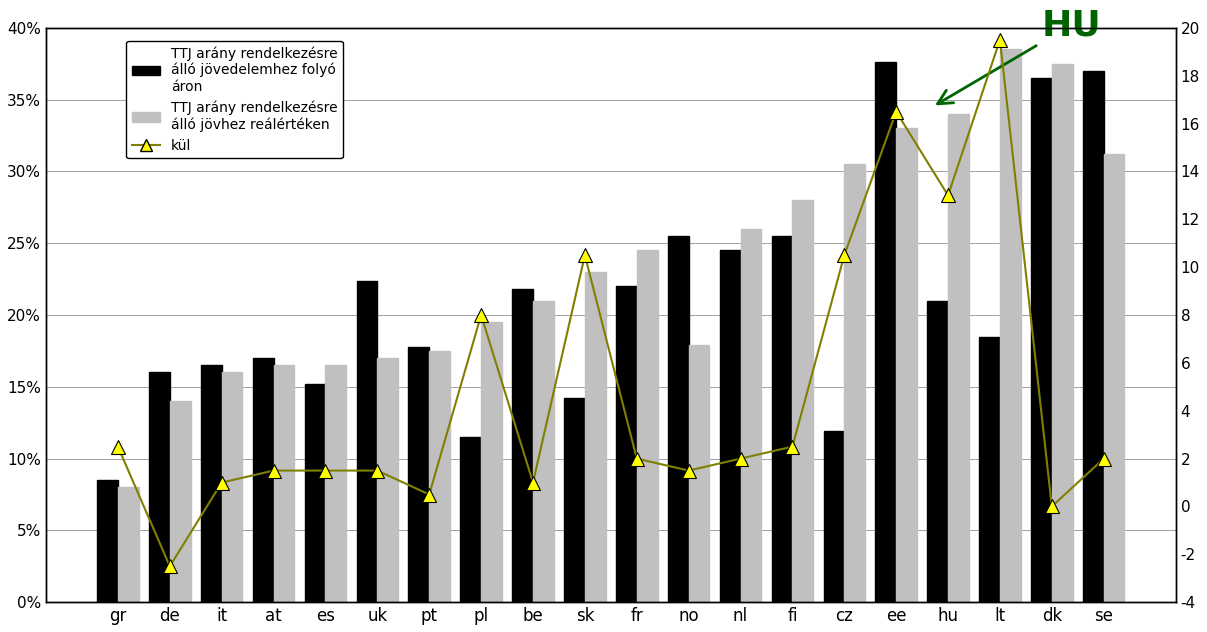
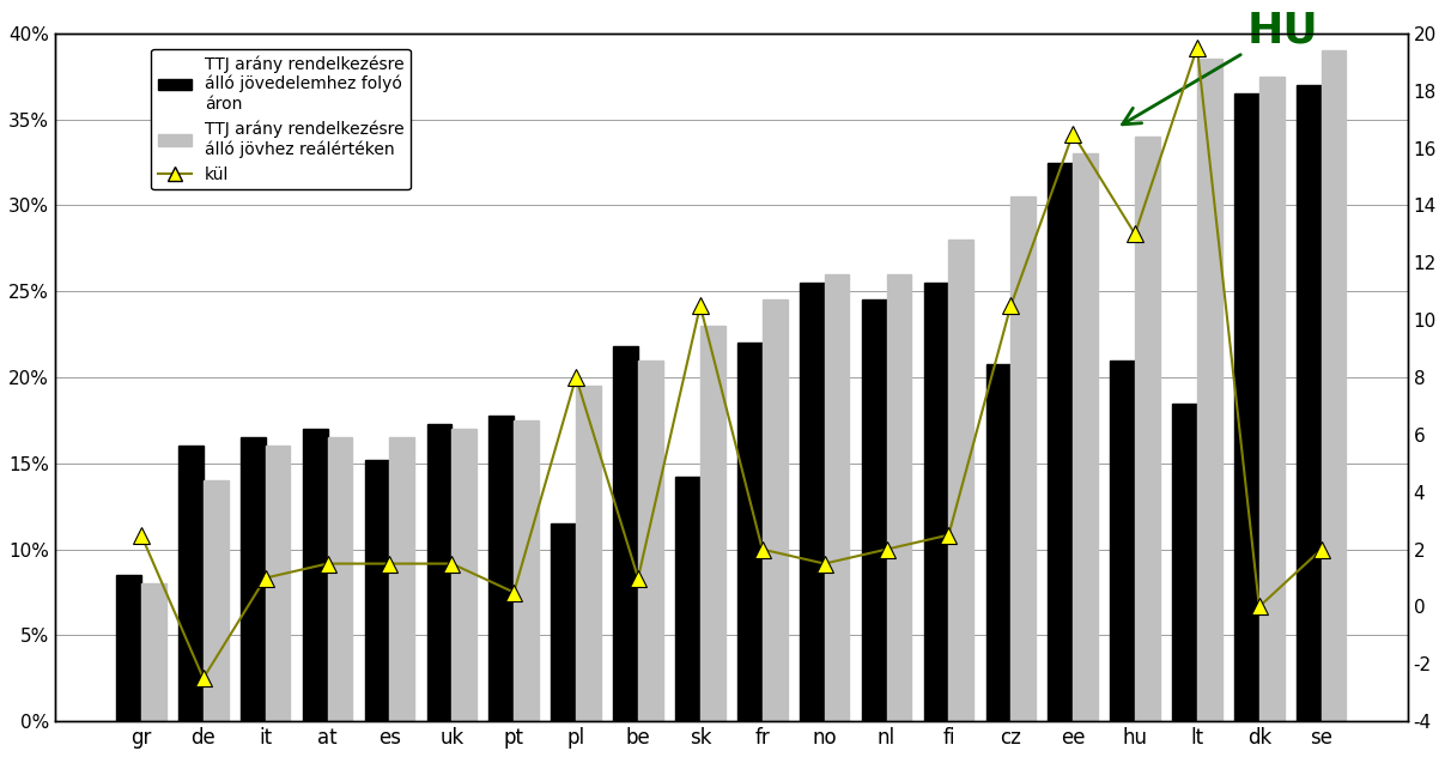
TTJ arány rendelkezésre álló jövedelemhez folyó áron/uk: 22.4% -> 17.3%
TTJ arány rendelkezésre álló jövhez reálértéken/no: 17.9% -> 26.0%
TTJ arány rendelkezésre álló jövedelemhez folyó áron/cz: 11.9% -> 20.8%
TTJ arány rendelkezésre álló jövedelemhez folyó áron/ee: 37.6% -> 32.5%
TTJ arány rendelkezésre álló jövhez reálértéken/se: 31.2% -> 39.0%
